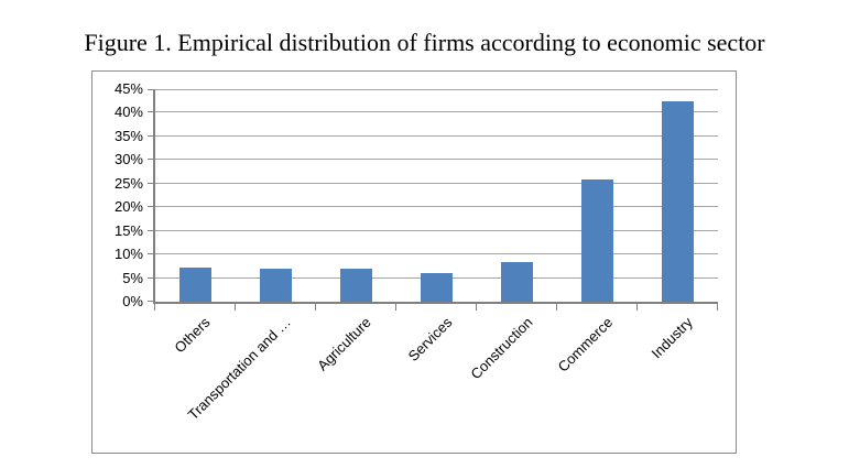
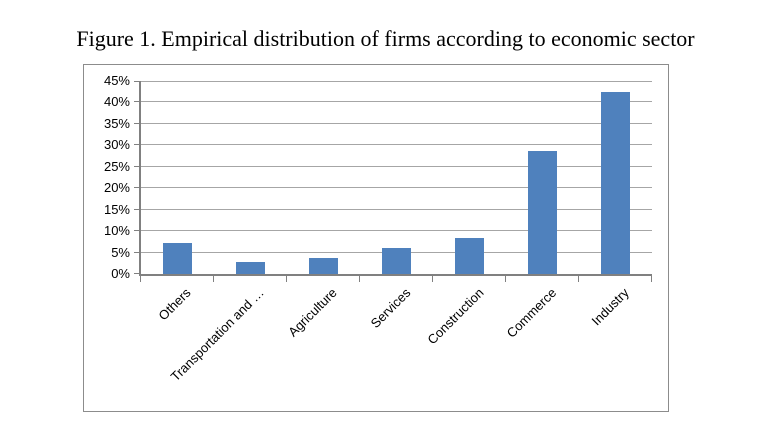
Transportation and …: 7% -> 3%
Agriculture: 7% -> 4%
Commerce: 26% -> 29%
